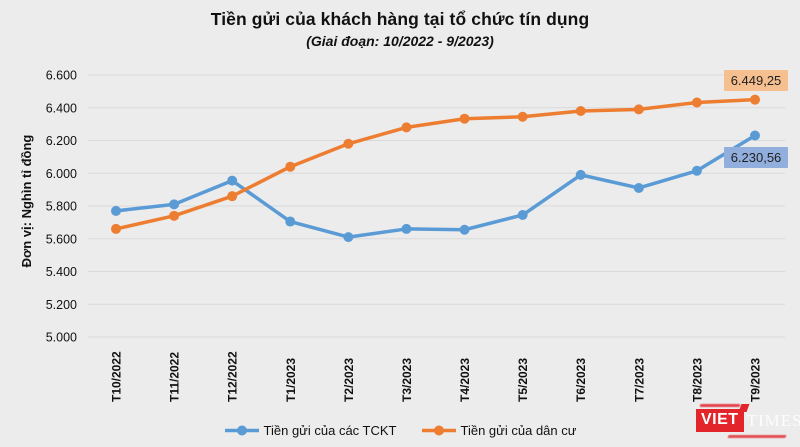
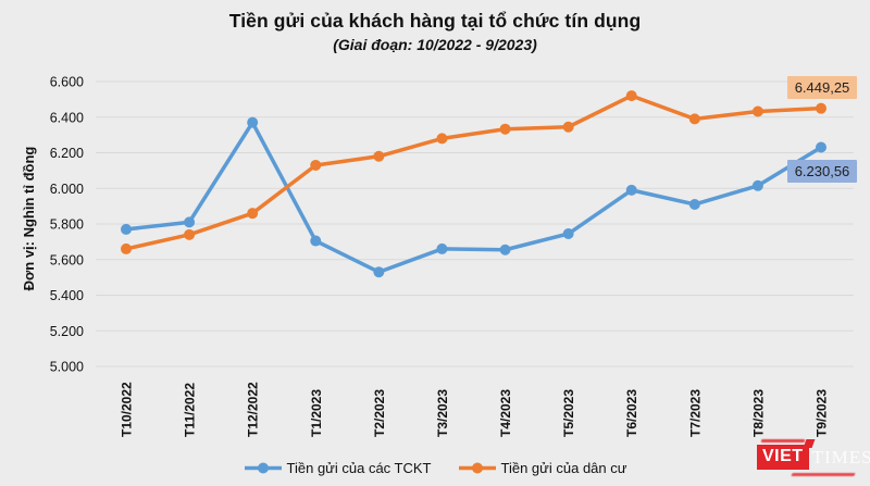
Tiền gửi của các TCKT/T12/2022: 5960 -> 6370
Tiền gửi của dân cư/T1/2023: 6040 -> 6130
Tiền gửi của các TCKT/T2/2023: 5610 -> 5530
Tiền gửi của dân cư/T6/2023: 6380 -> 6520
